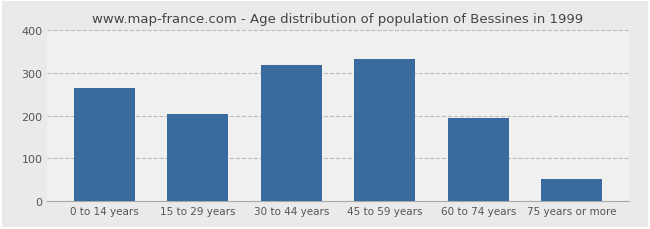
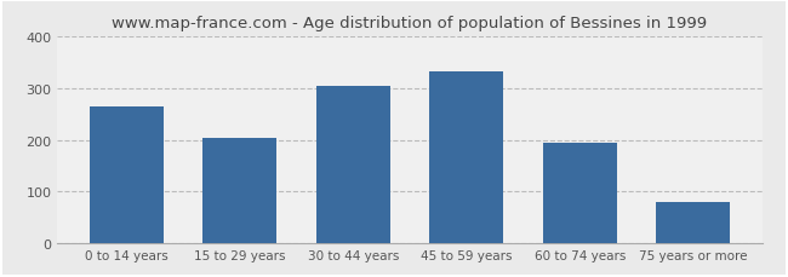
30 to 44 years: 318 -> 305
75 years or more: 52 -> 80
